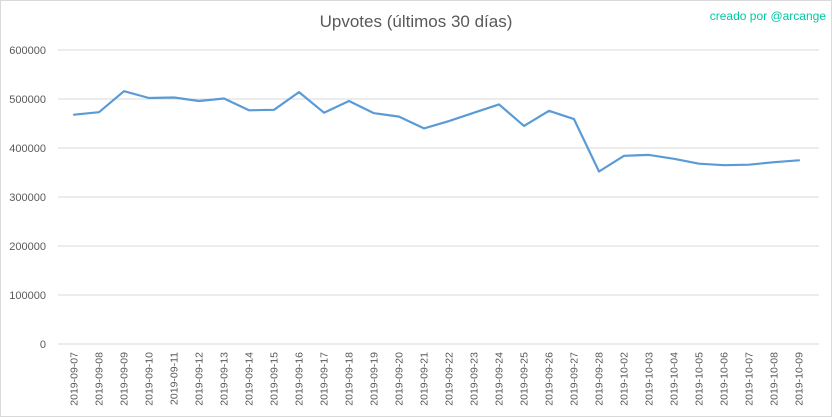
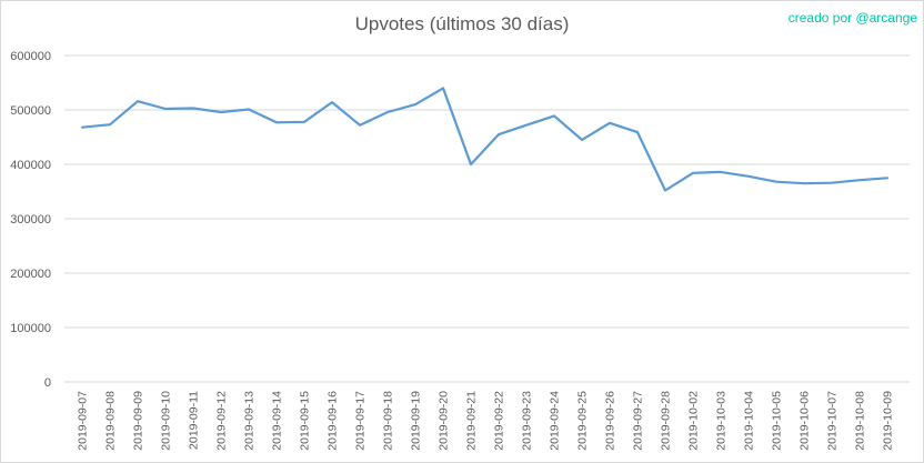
2019-09-19: 470000 -> 510000
2019-09-20: 460000 -> 540000
2019-09-21: 440000 -> 400000
